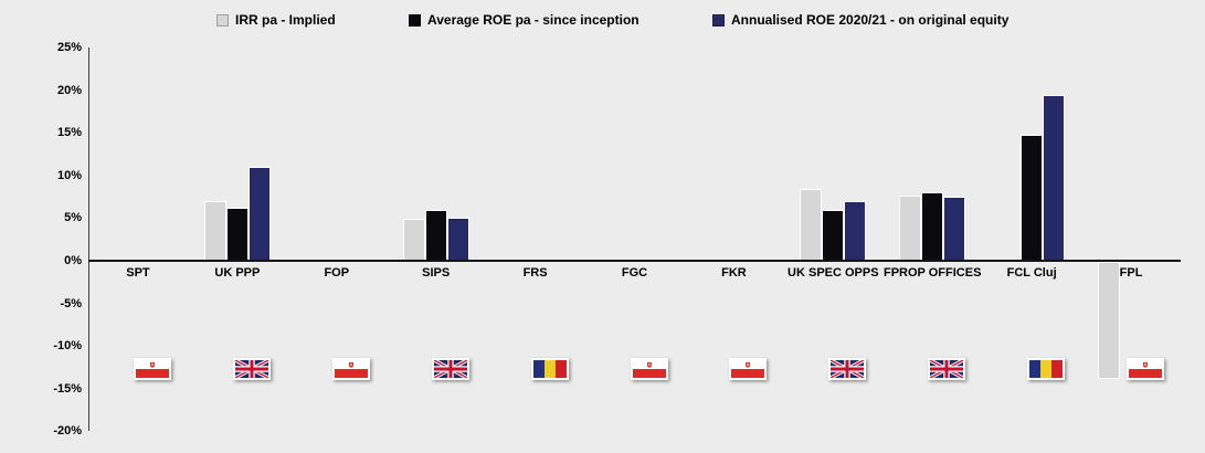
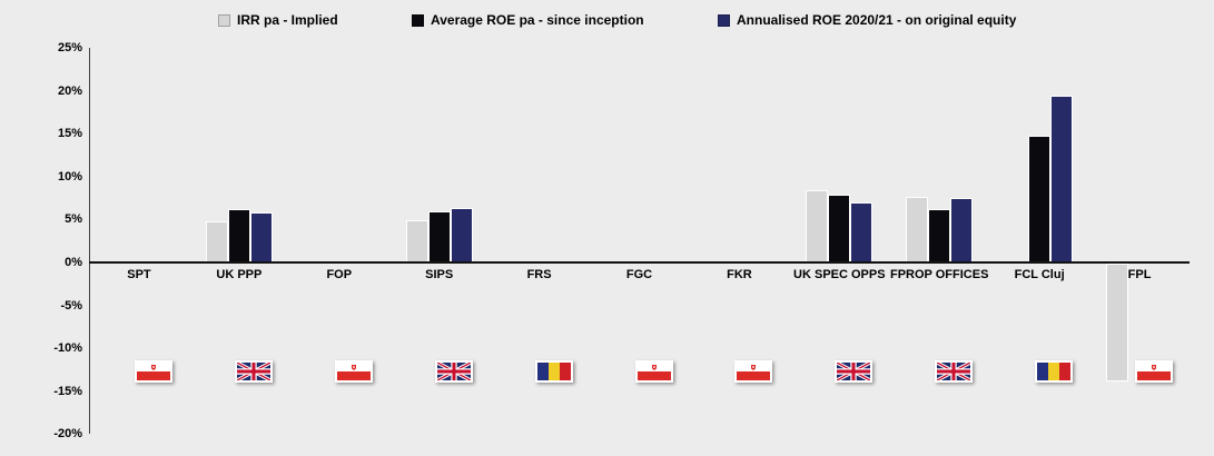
IRR pa - Implied/UK PPP: 7% -> 5%
Annualised ROE 2020/21 - on original equity/UK PPP: 11% -> 6%
Annualised ROE 2020/21 - on original equity/SIPS: 5% -> 6%
Average ROE pa - since inception/UK SPEC OPPS: 6% -> 8%
Average ROE pa - since inception/FPROP OFFICES: 8% -> 6%
